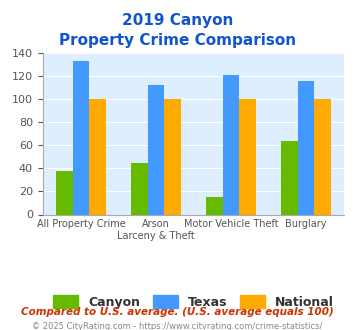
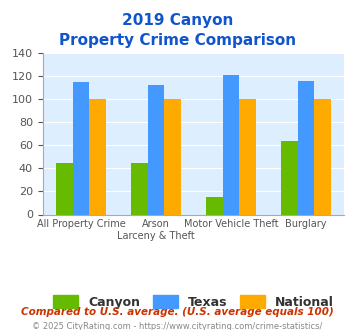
Canyon/All Property Crime: 38 -> 45
Texas/All Property Crime: 133 -> 115
